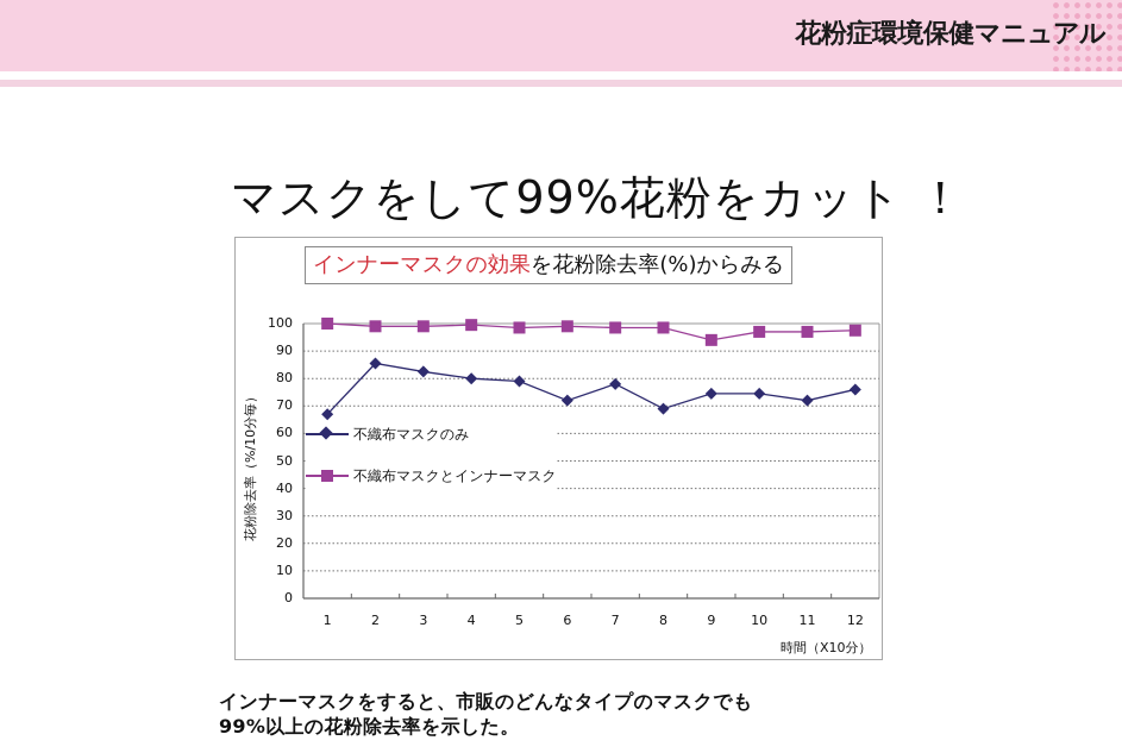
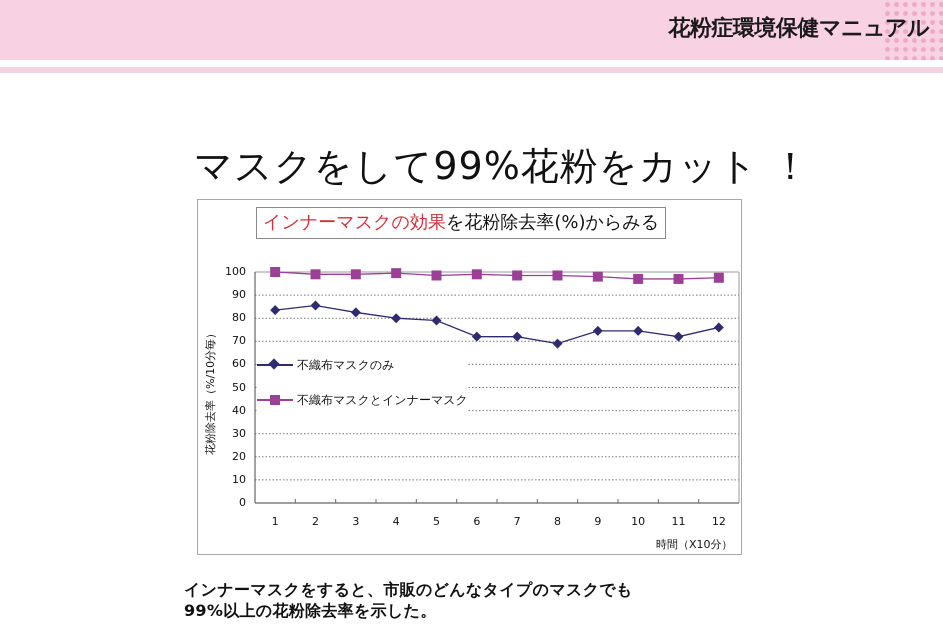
不織布マスクのみ/1: 67 -> 84
不織布マスクのみ/7: 78 -> 72
不織布マスクとインナーマスク/9: 94 -> 98
